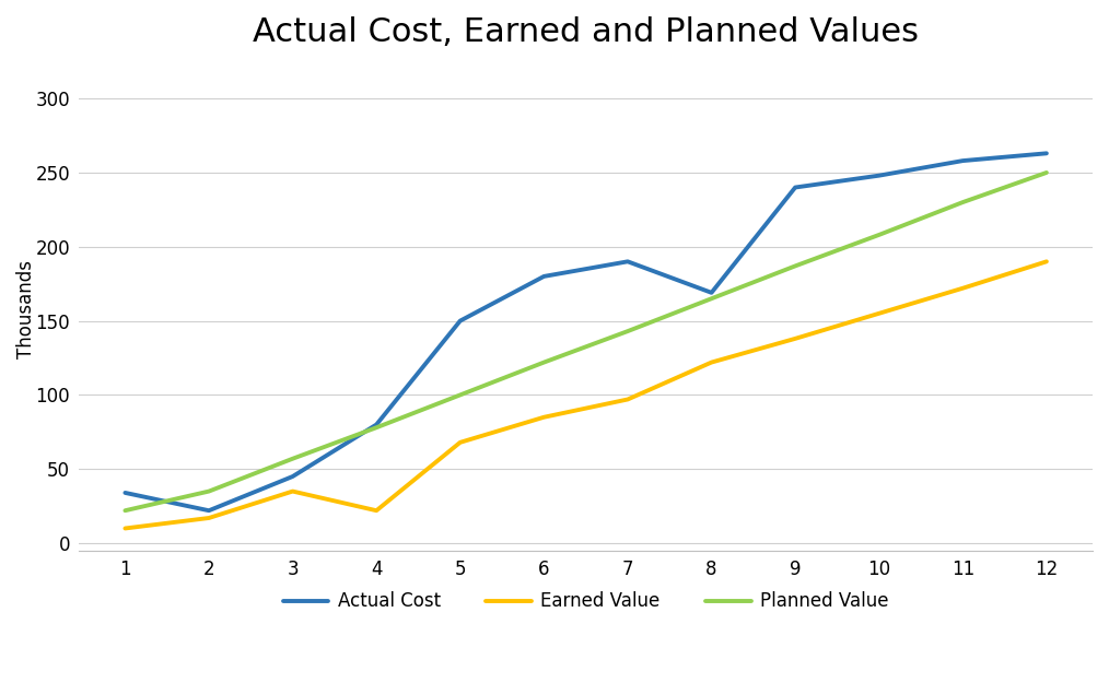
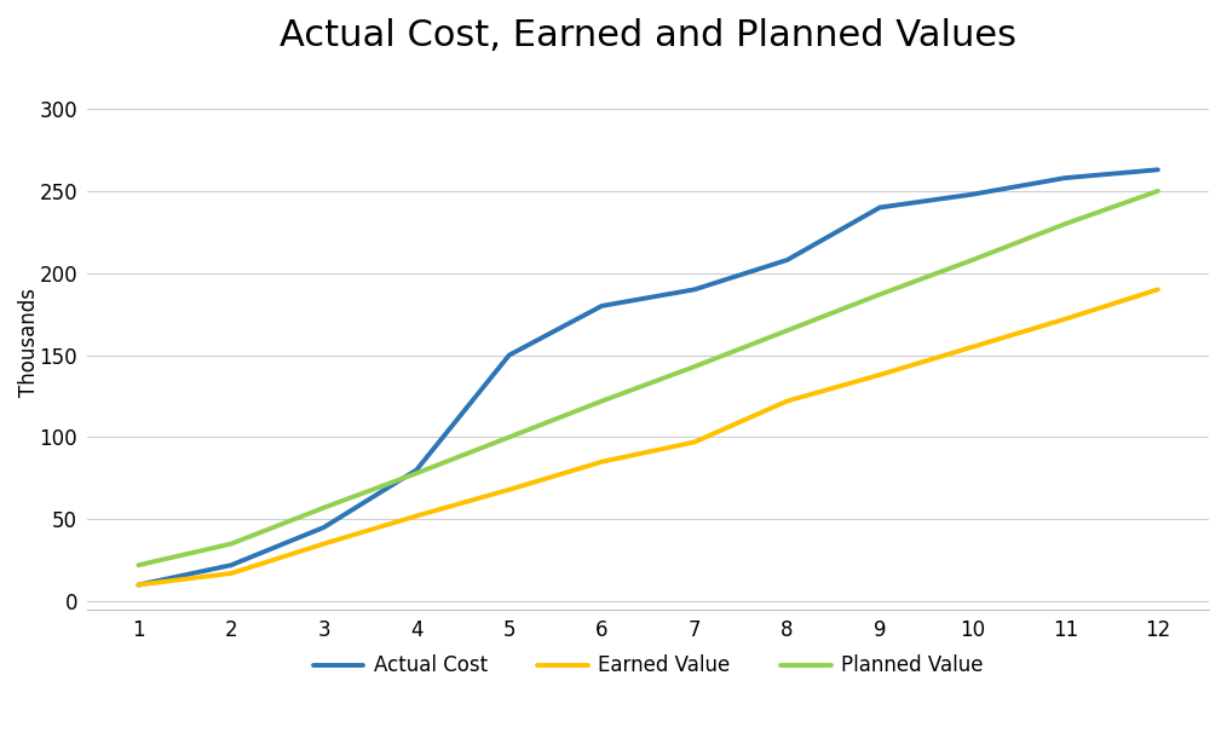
Actual Cost/1: 34 -> 10
Earned Value/4: 22 -> 52
Actual Cost/8: 169 -> 208
